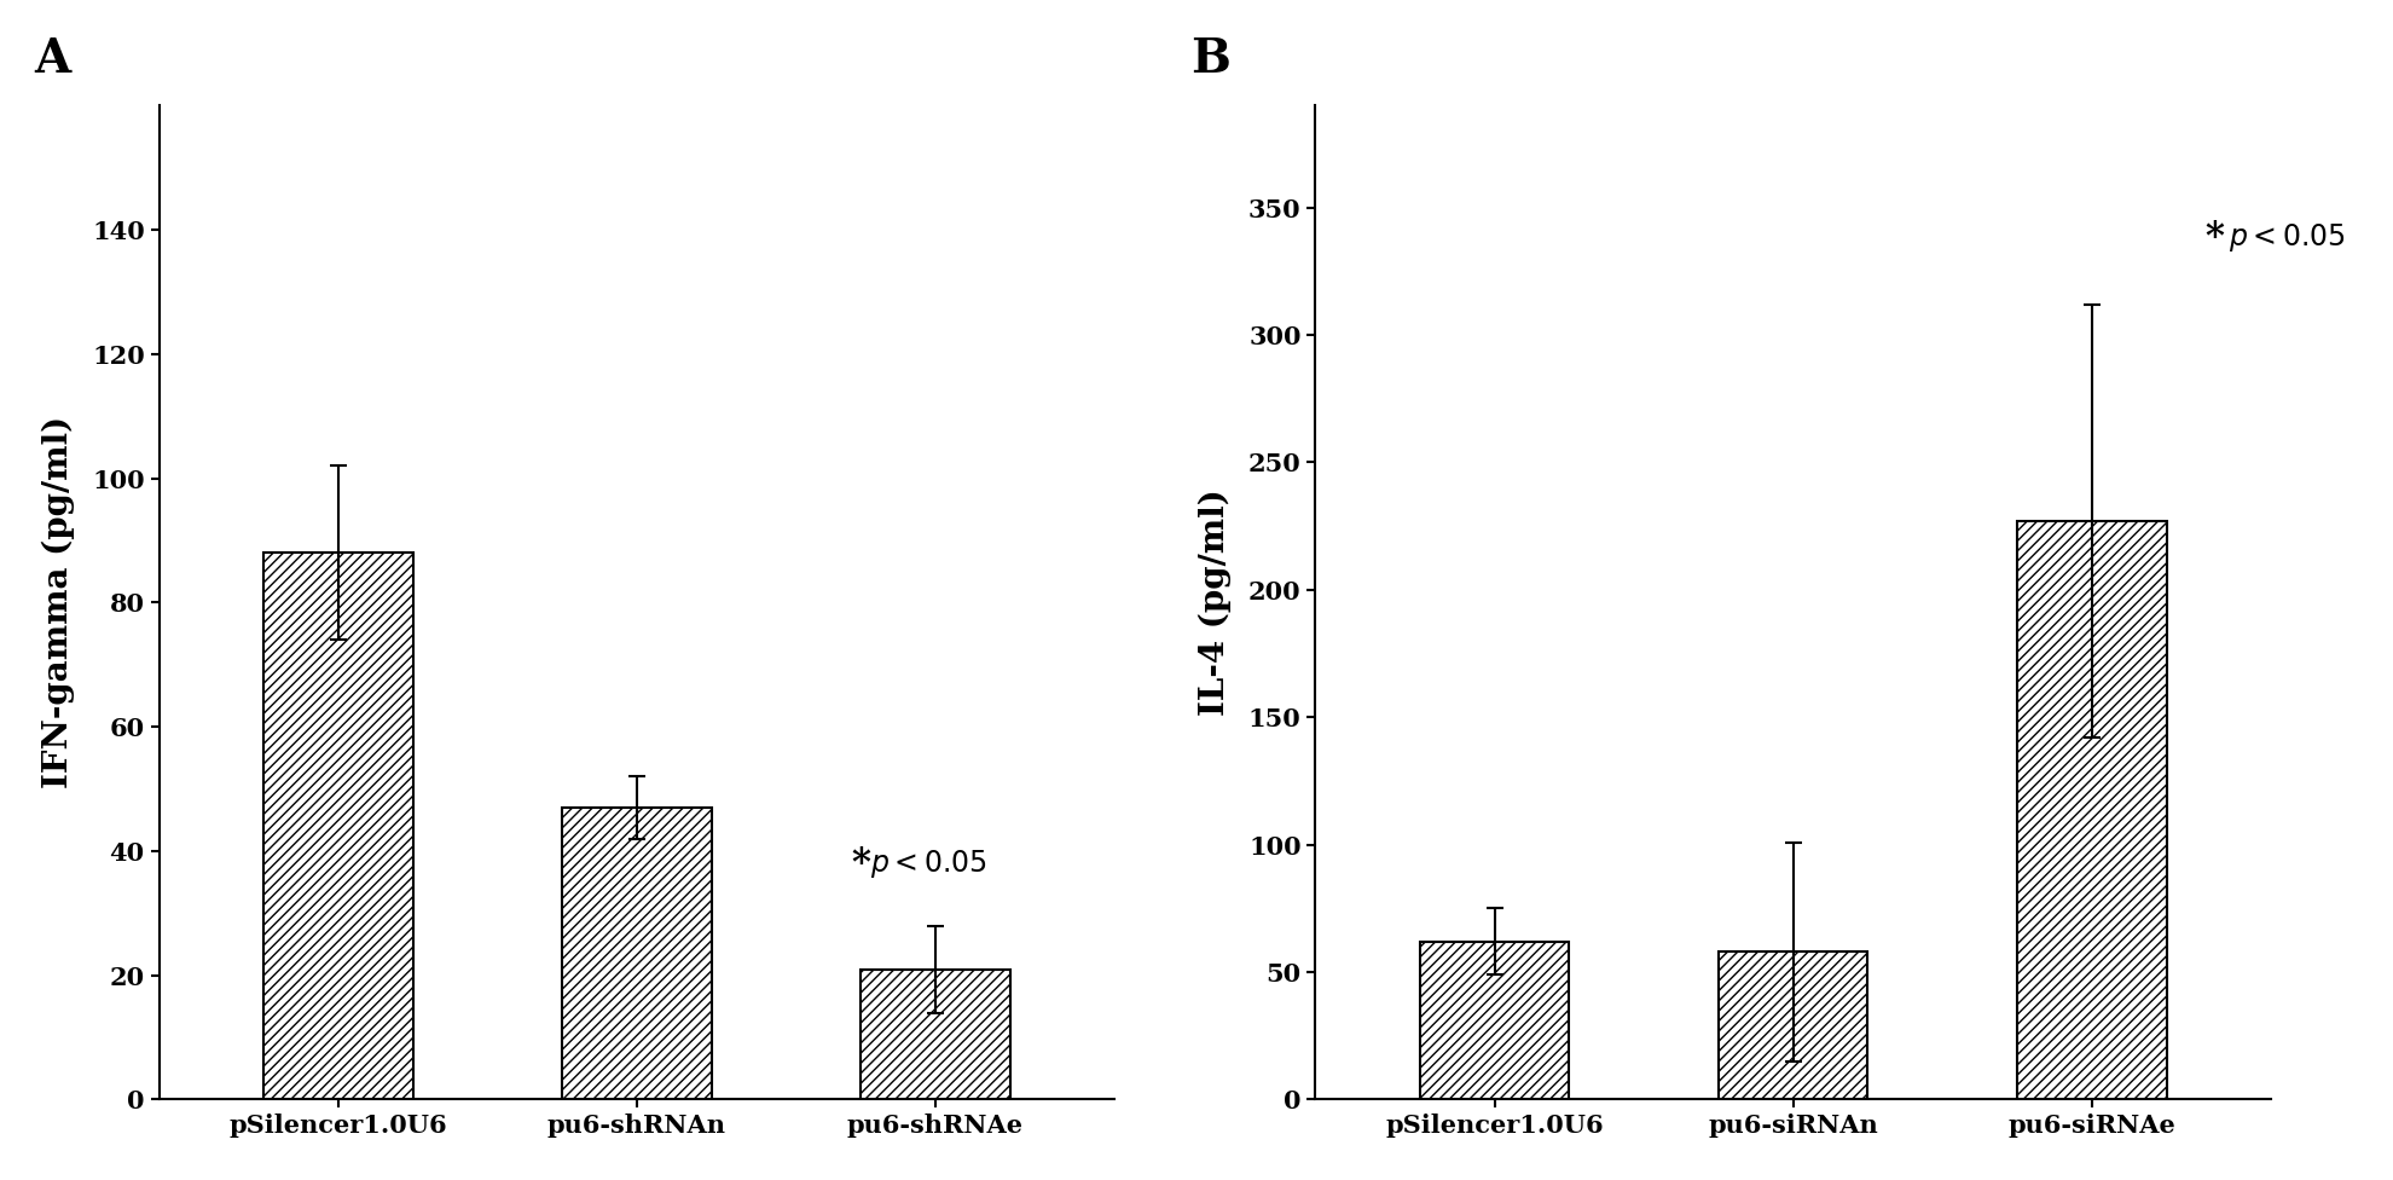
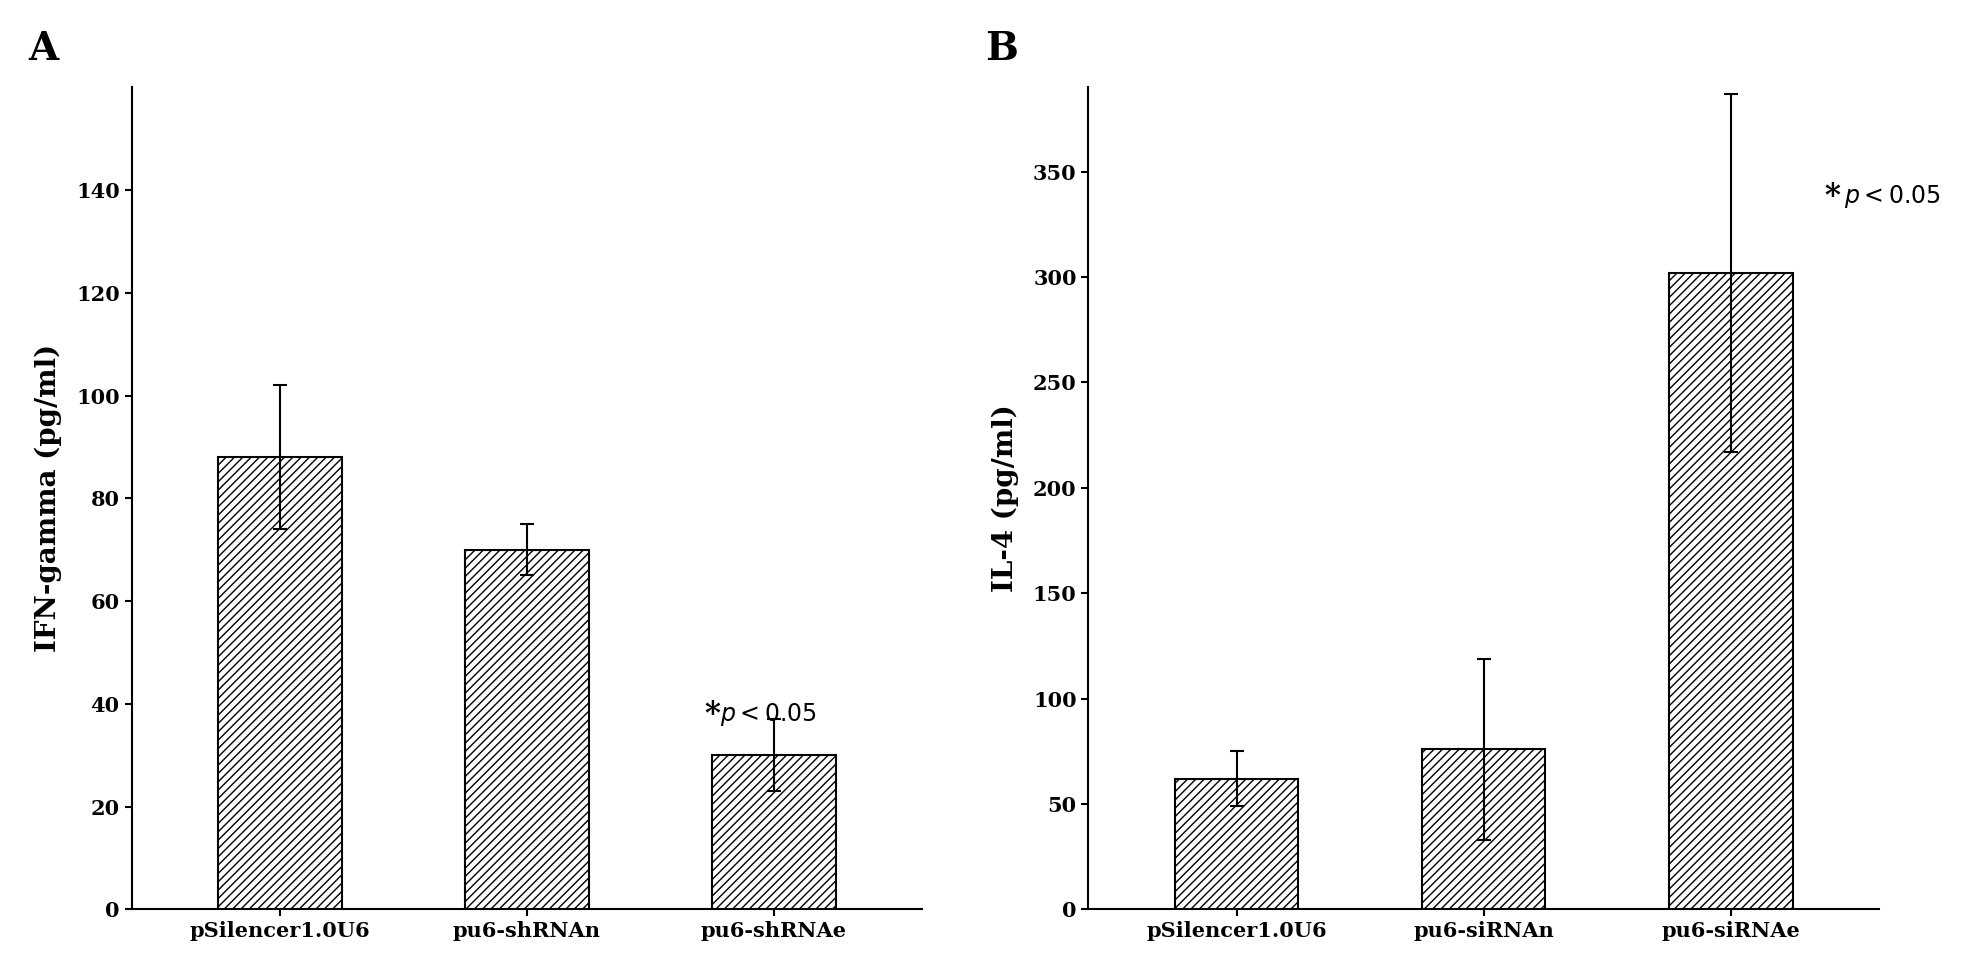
pu6-shRNAn: 47 -> 70
pu6-shRNAe: 21 -> 30
pu6-siRNAn: 58 -> 76
pu6-siRNAe: 227 -> 302
